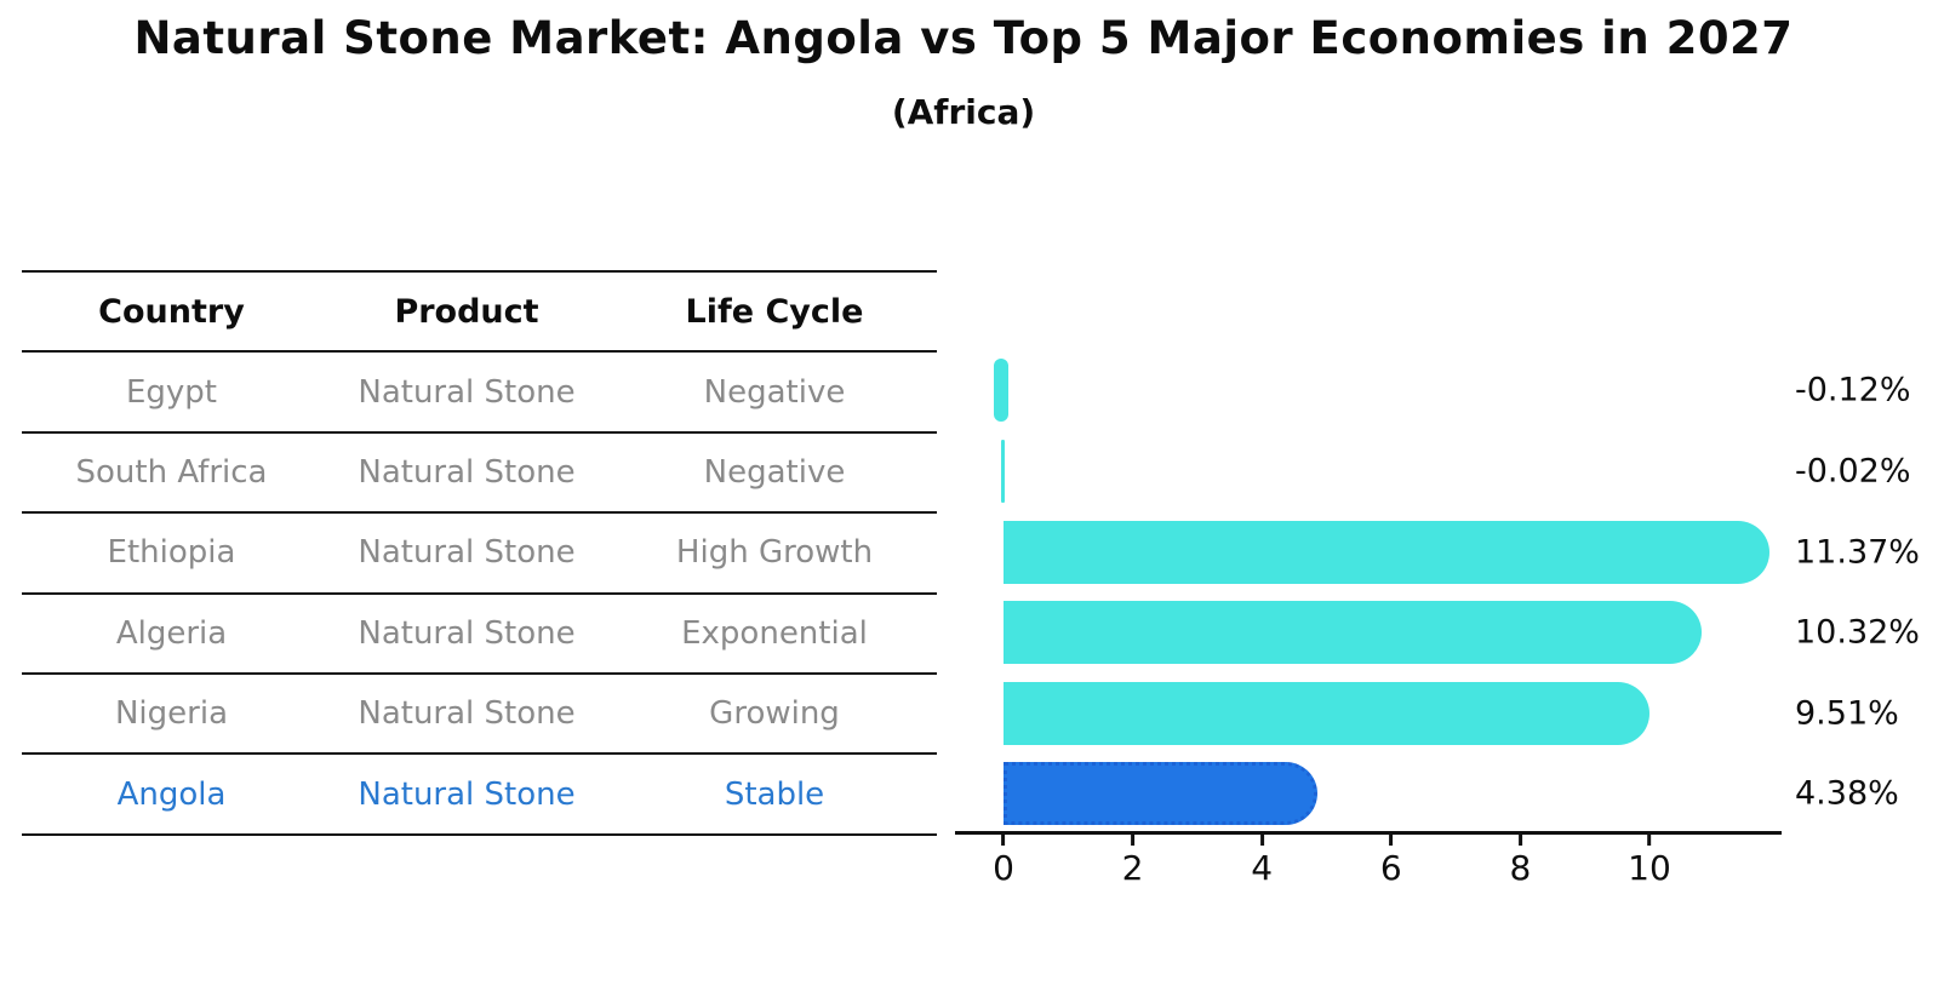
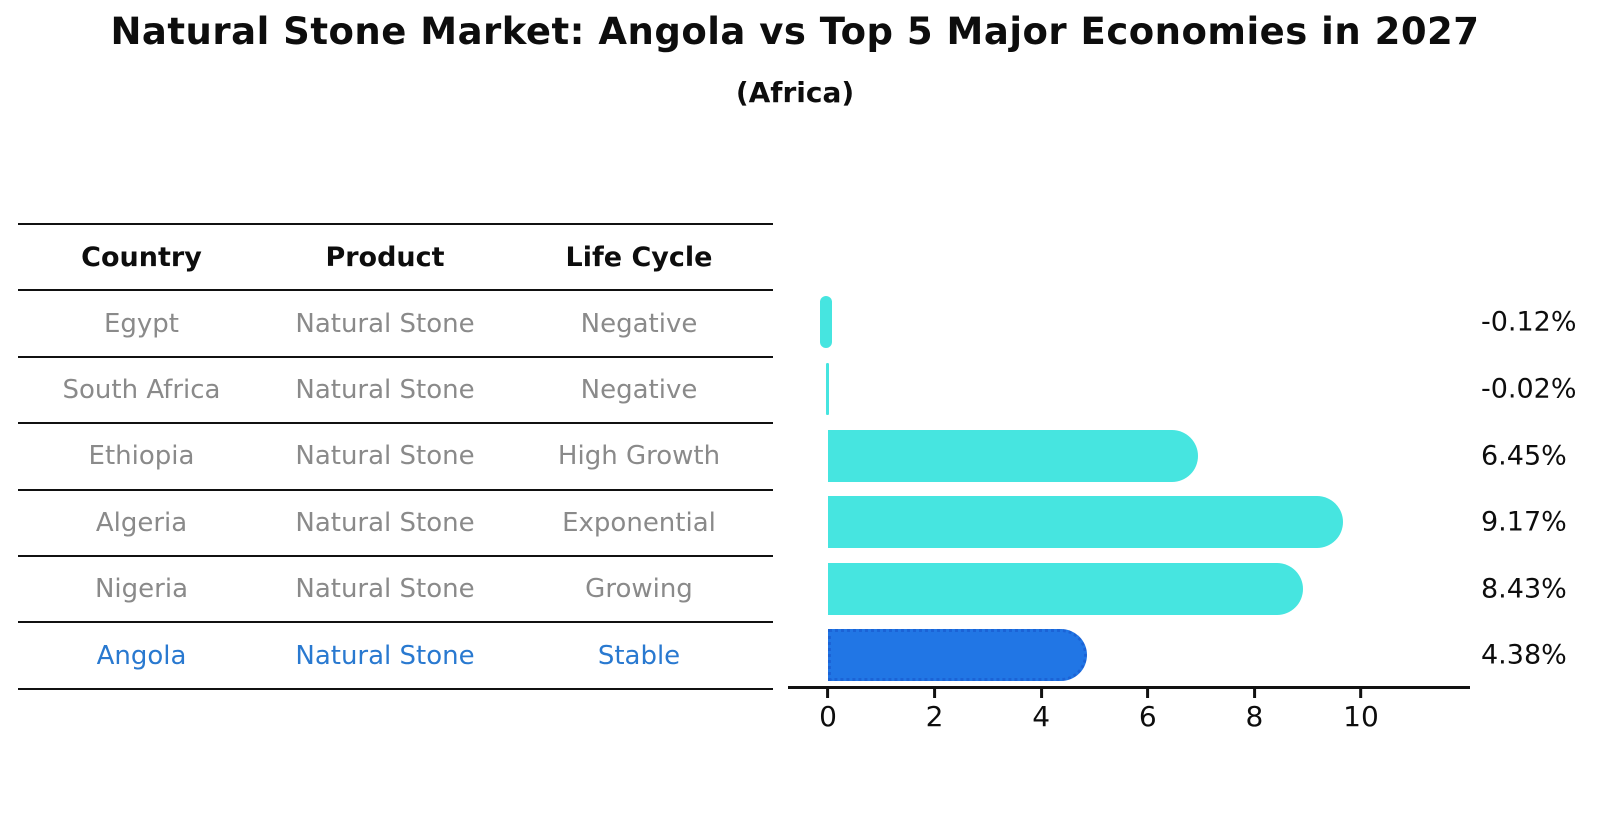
Ethiopia: 11.37% -> 6.45%
Algeria: 10.32% -> 9.17%
Nigeria: 9.51% -> 8.43%
